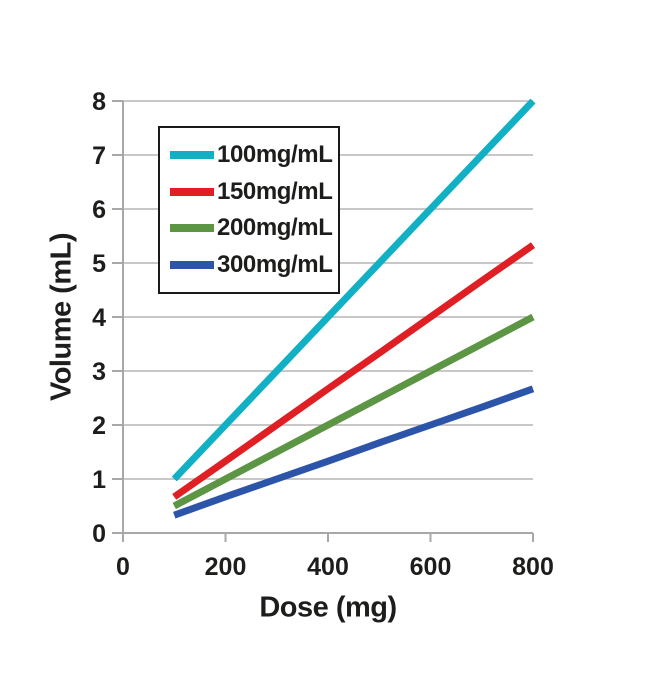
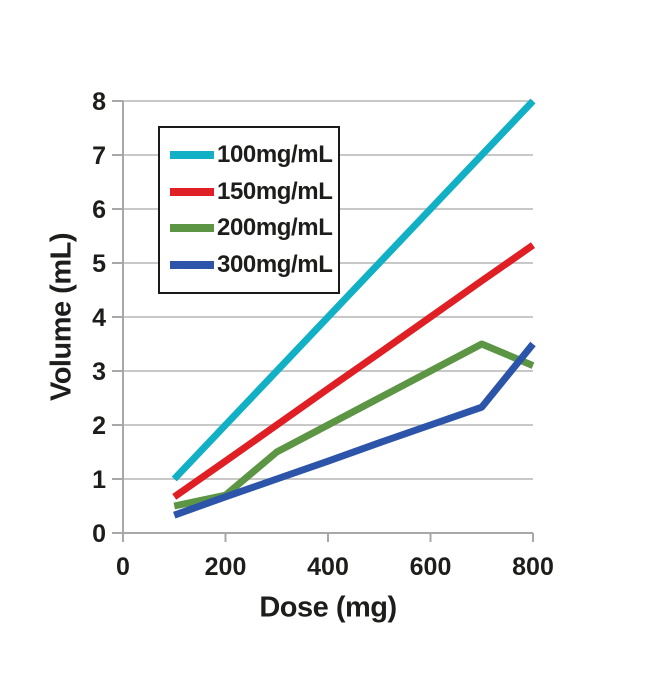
200mg/mL/200: 1.0 -> 0.7
200mg/mL/800: 4.0 -> 3.1
300mg/mL/800: 2.7 -> 3.5
